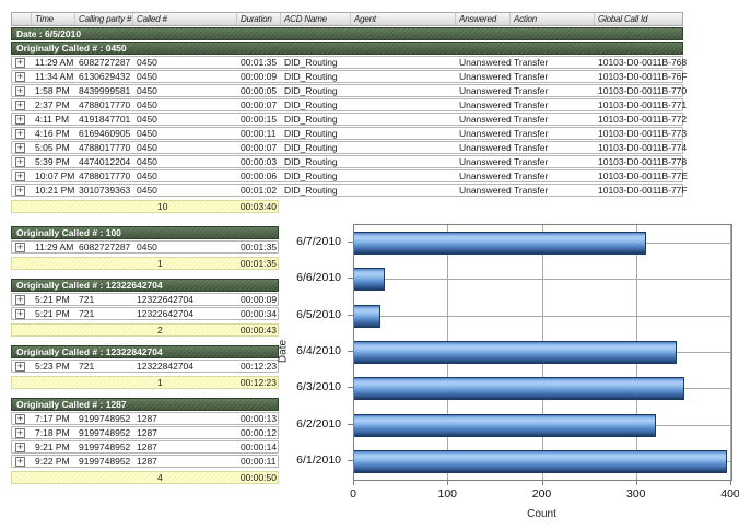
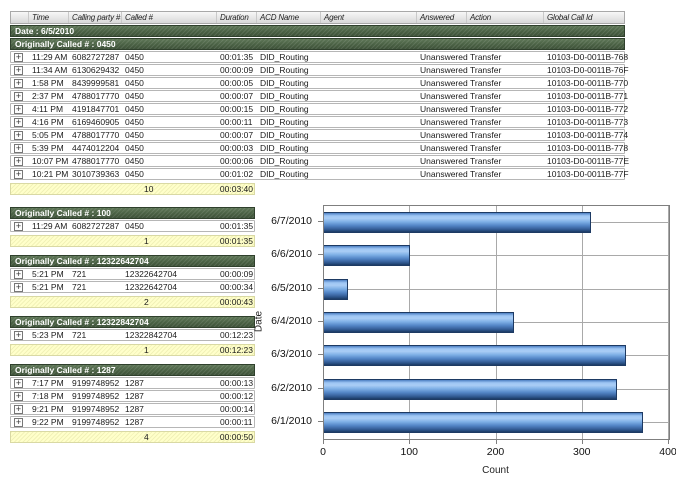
6/6/2010: 30 -> 100
6/4/2010: 340 -> 220
6/2/2010: 320 -> 340
6/1/2010: 400 -> 370
